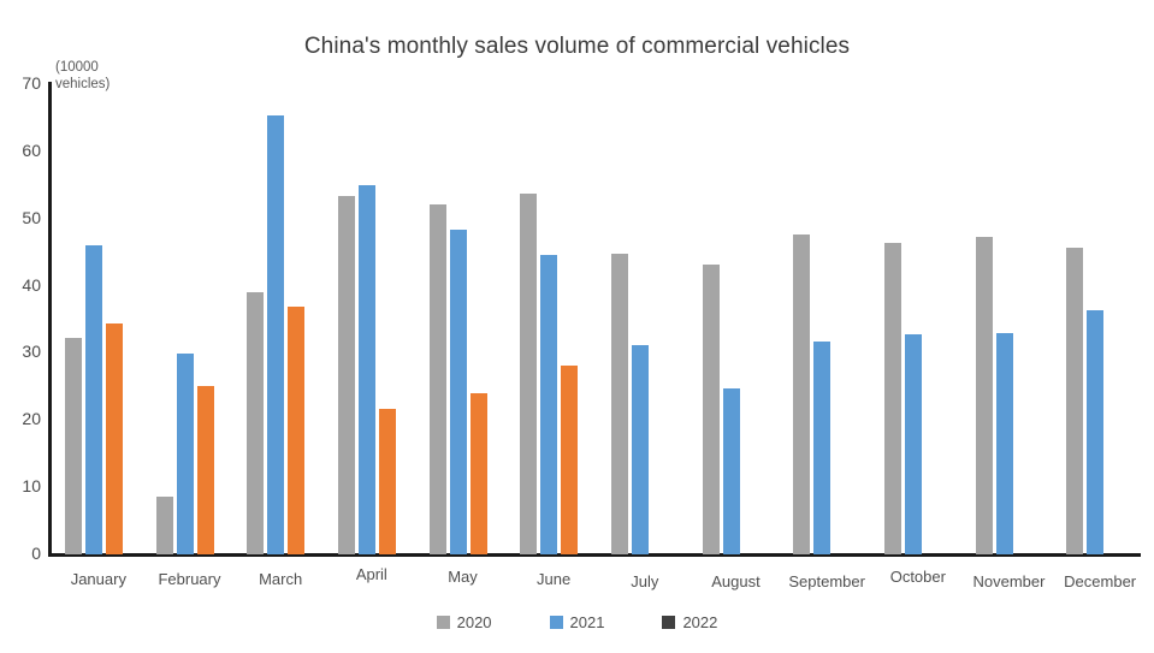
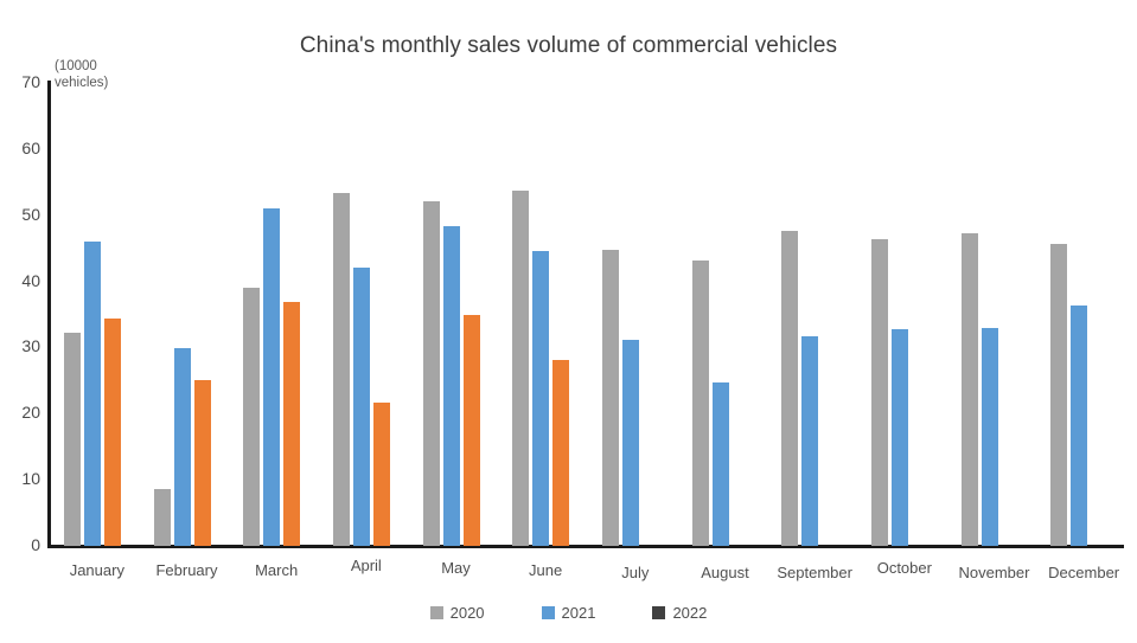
2021/March: 65 -> 51
2021/April: 55 -> 42
2022/May: 24 -> 35
